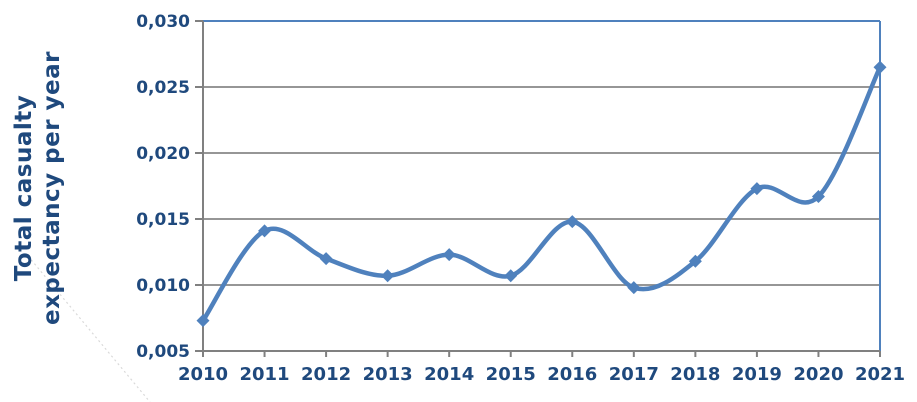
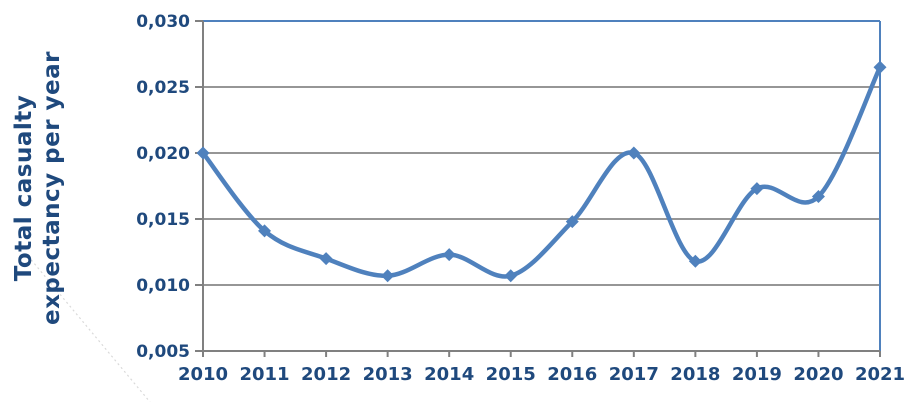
2010: 0,01 -> 0,02
2017: 0,01 -> 0,02
